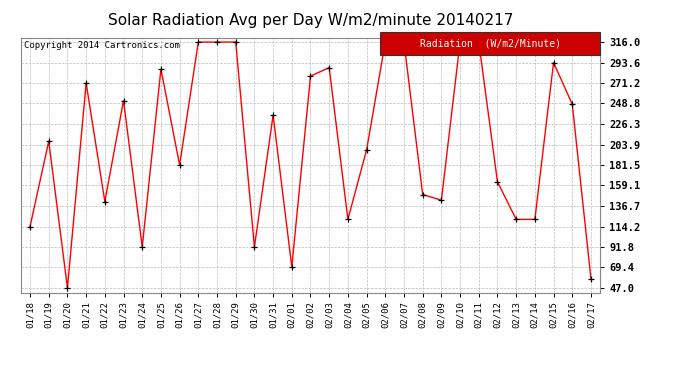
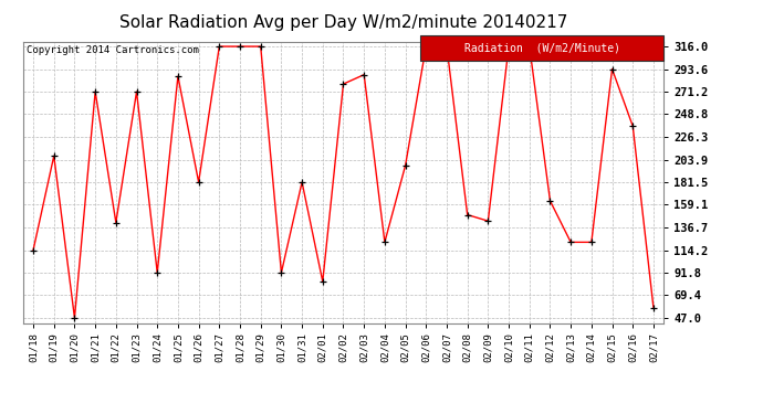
01/23: 252 -> 271
01/31: 236 -> 182
02/01: 70 -> 83
02/16: 248 -> 237
